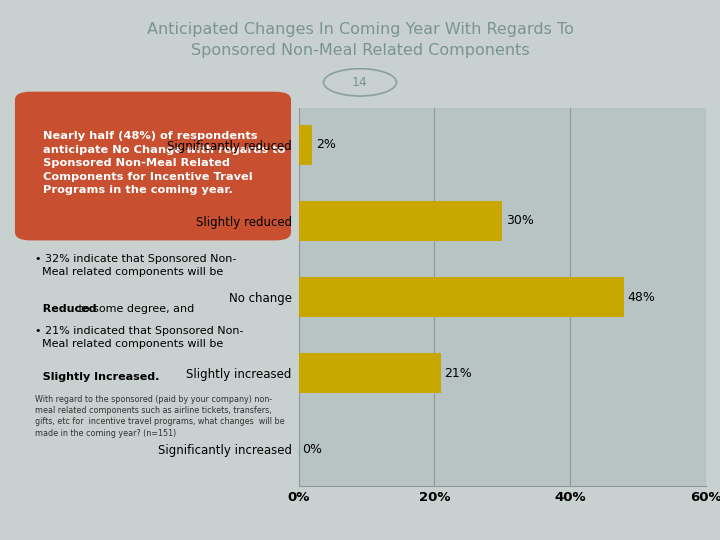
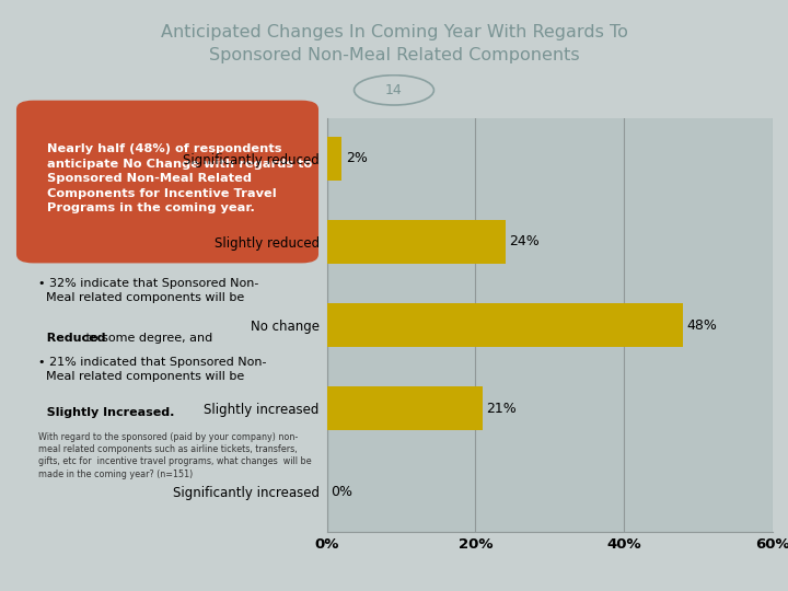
Slightly reduced: 30% -> 24%
